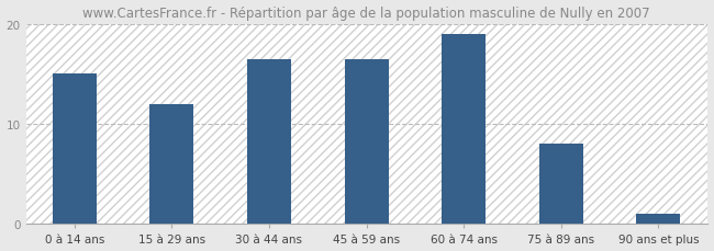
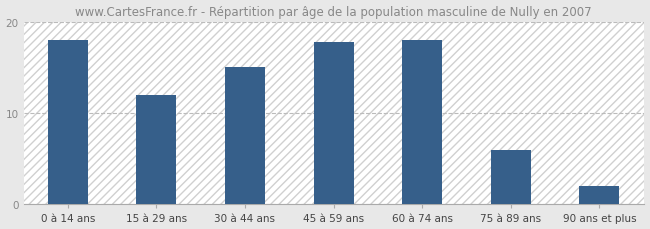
0 à 14 ans: 15.0 -> 18.0
30 à 44 ans: 16.5 -> 15.0
45 à 59 ans: 16.5 -> 17.8
60 à 74 ans: 19.0 -> 18.0
75 à 89 ans: 8.0 -> 6.0
90 ans et plus: 1.0 -> 2.0
